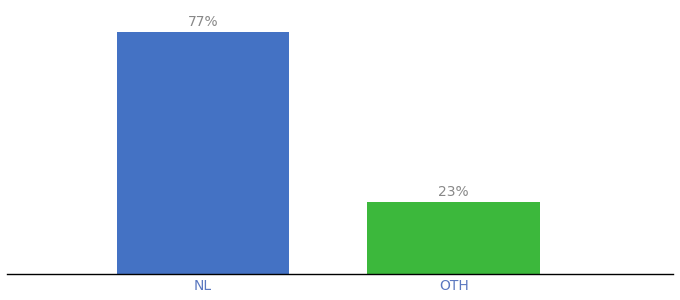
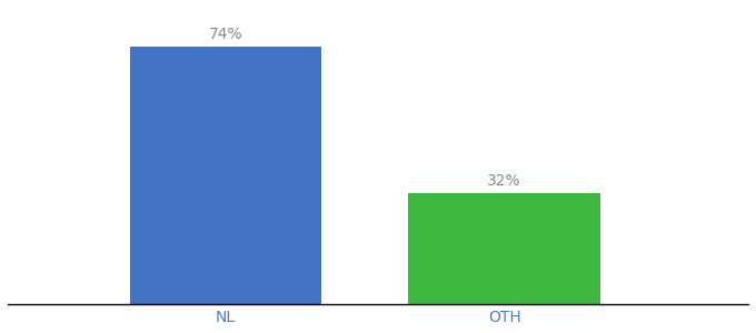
NL: 77% -> 74%
OTH: 23% -> 32%
